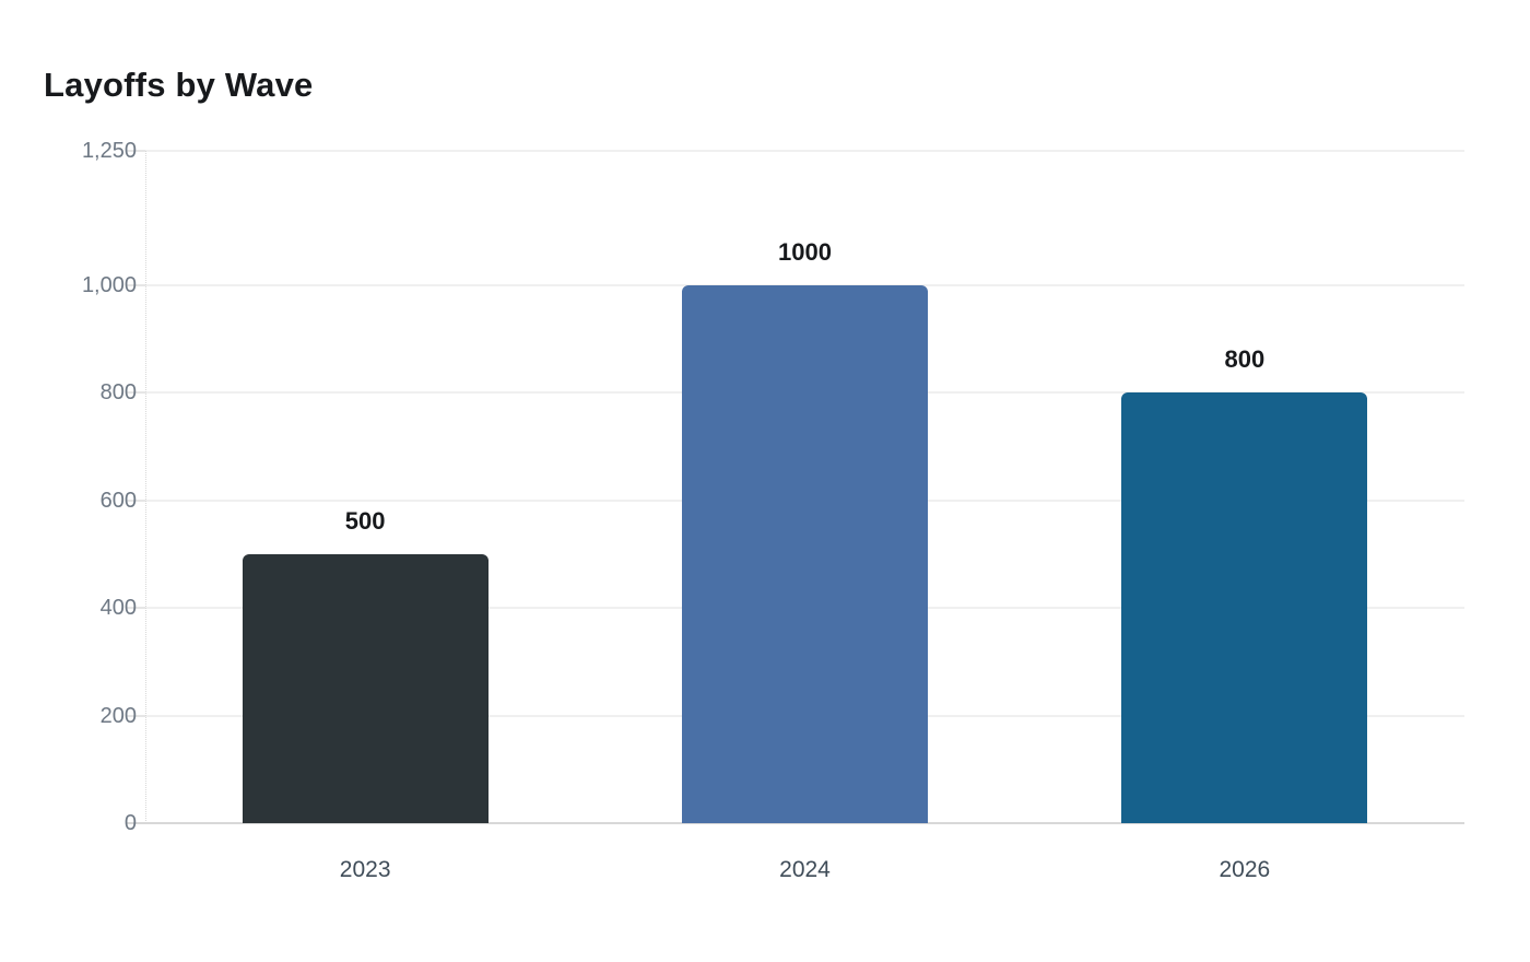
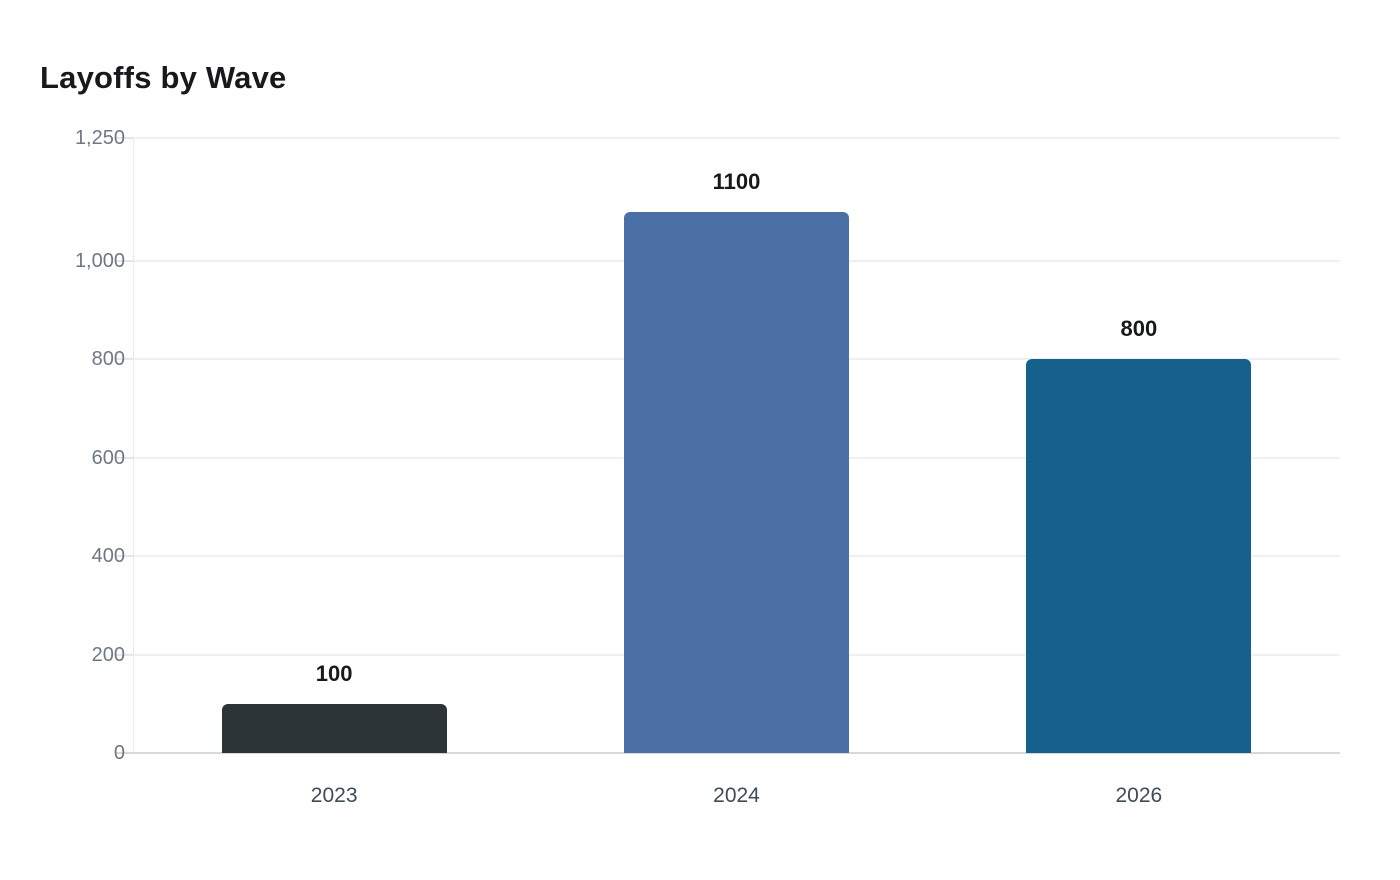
2023: 500 -> 100
2024: 1000 -> 1100
